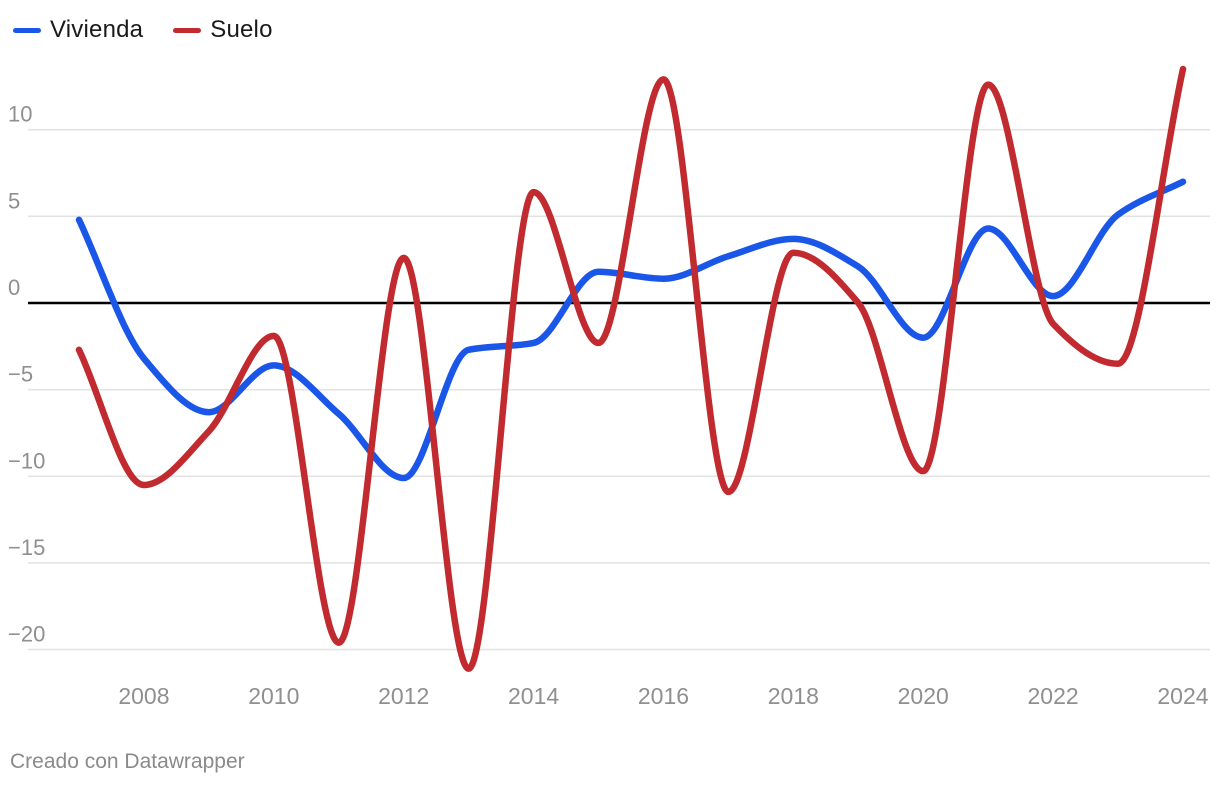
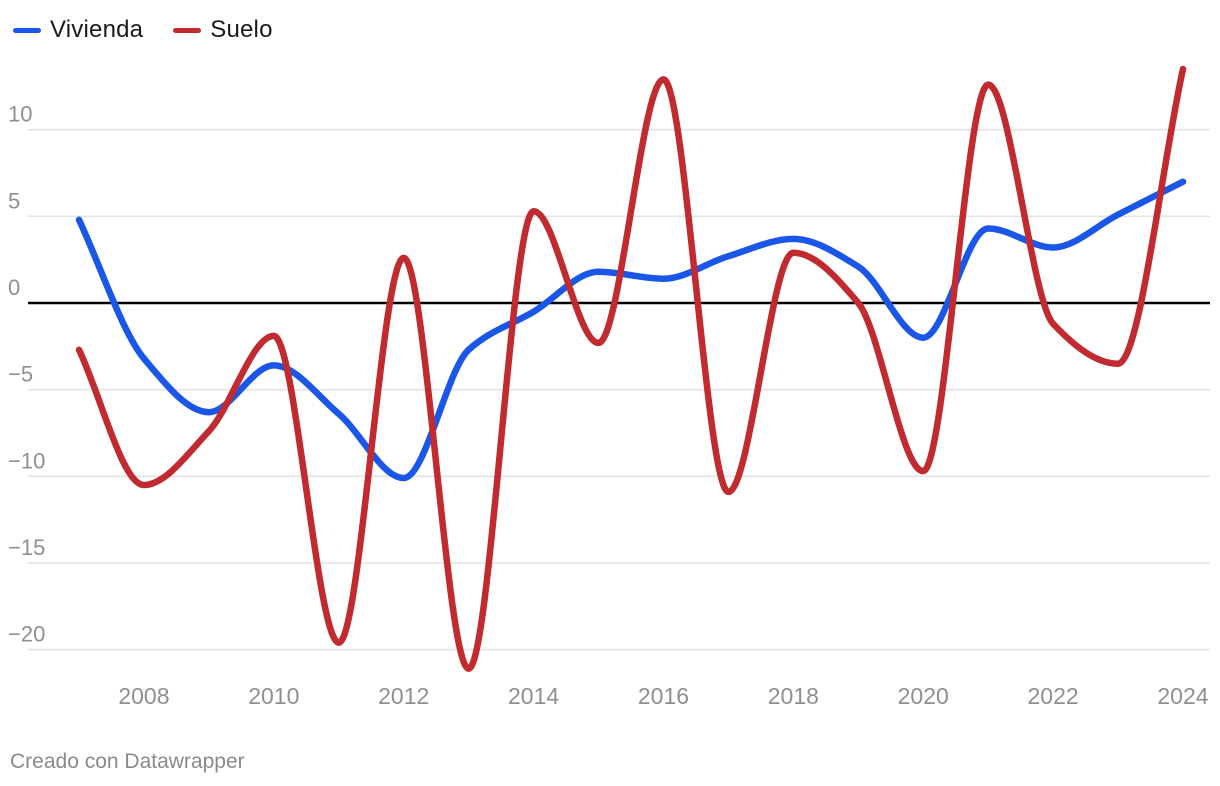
Vivienda/2014: -2.3 -> -0.5
Suelo/2014: 6.4 -> 5.3
Vivienda/2022: 0.4 -> 3.2
